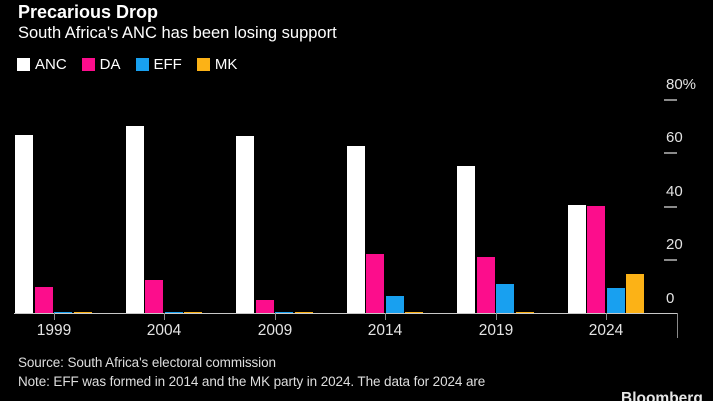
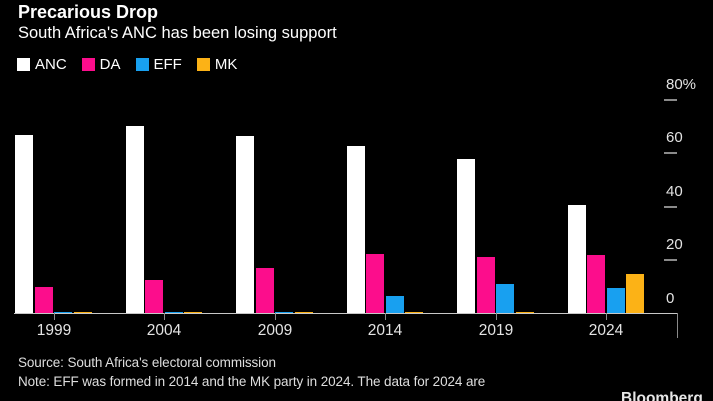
DA/2009: 5% -> 17%
ANC/2019: 55% -> 58%
DA/2024: 40% -> 22%
